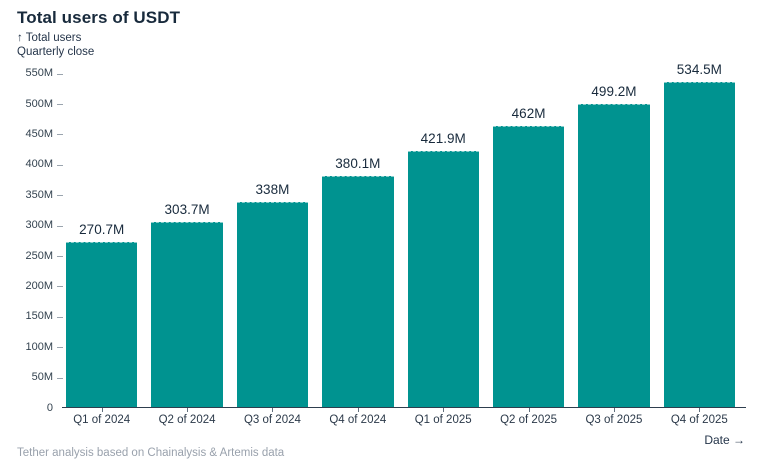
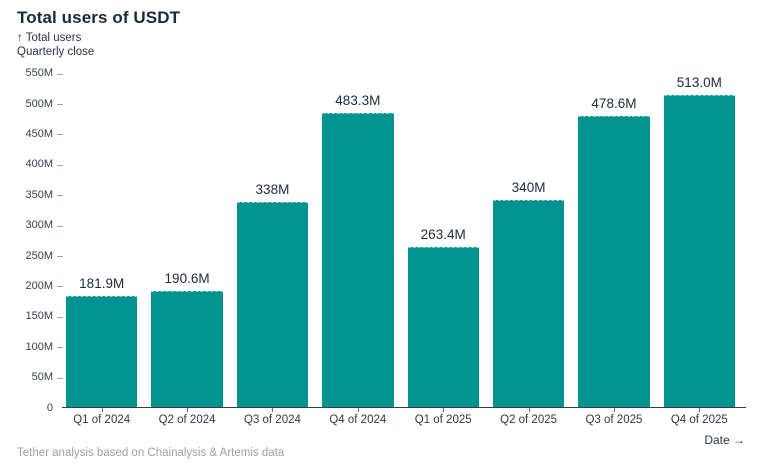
Q1 of 2024: 270.7M -> 181.9M
Q2 of 2024: 303.7M -> 190.6M
Q4 of 2024: 380.1M -> 483.3M
Q1 of 2025: 421.9M -> 263.4M
Q2 of 2025: 462M -> 340M
Q3 of 2025: 499.2M -> 478.6M
Q4 of 2025: 534.5M -> 513.0M
